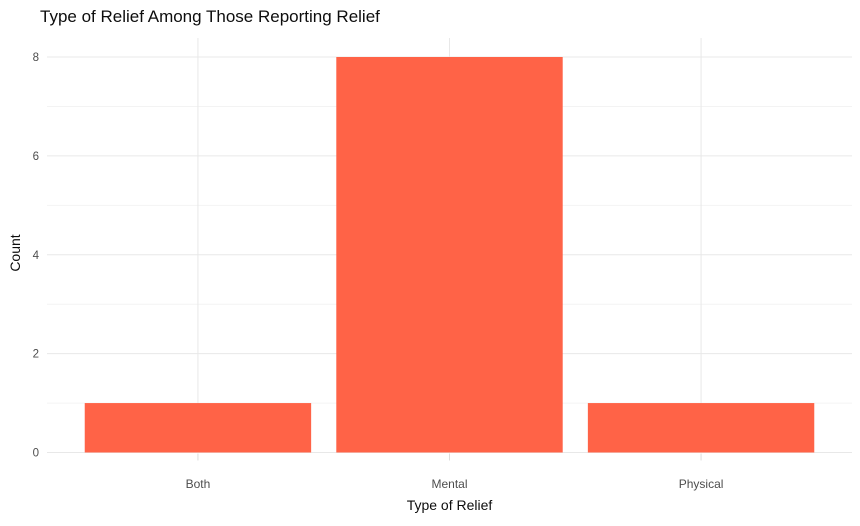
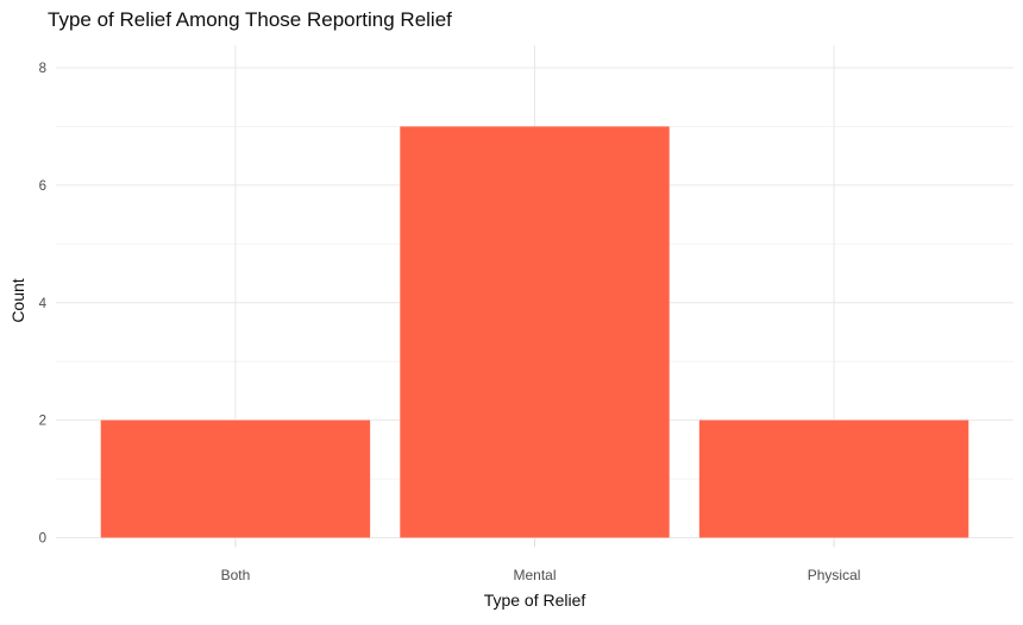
Both: 1 -> 2
Mental: 8 -> 7
Physical: 1 -> 2
